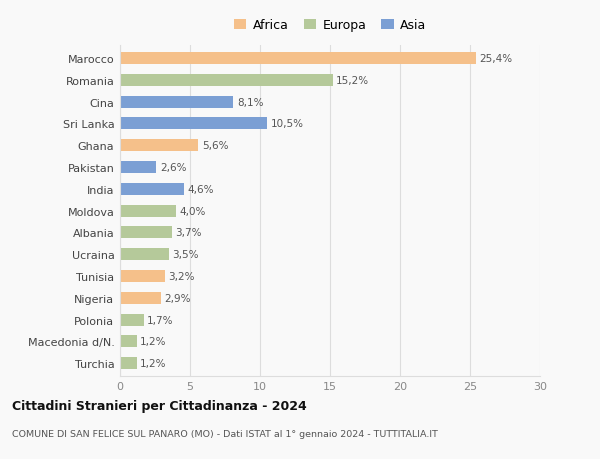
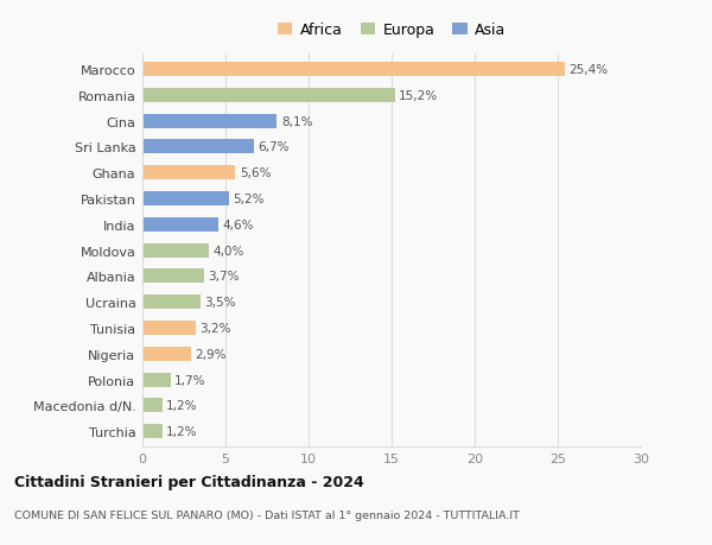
Sri Lanka: 10,5% -> 6,7%
Pakistan: 2,6% -> 5,2%
